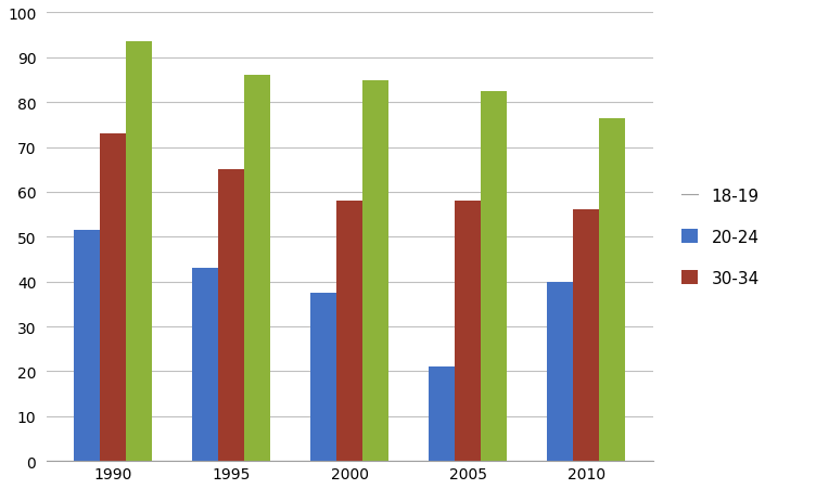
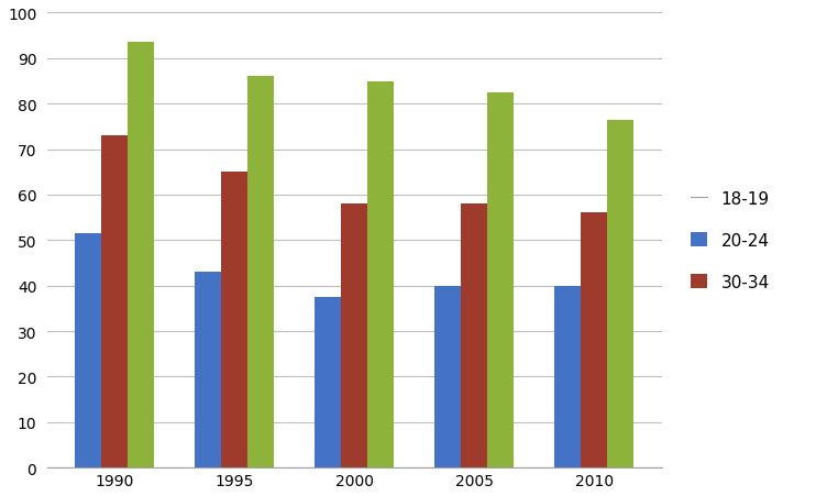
20-24/2005: 21.0 -> 40.0
